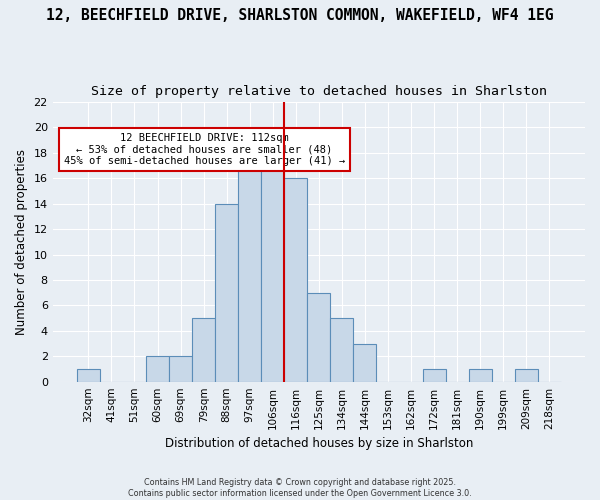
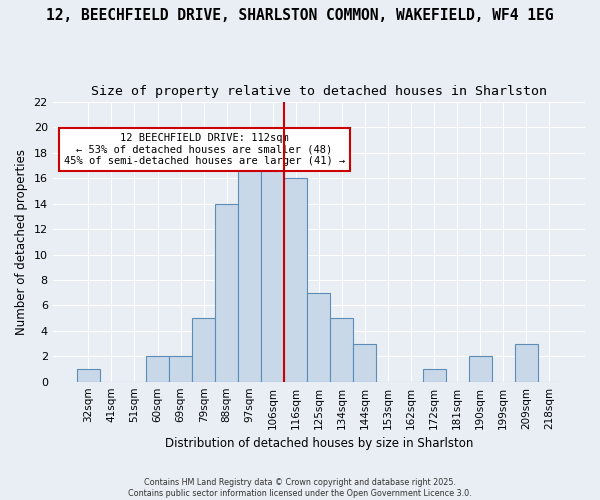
190sqm: 1 -> 2
209sqm: 1 -> 3
